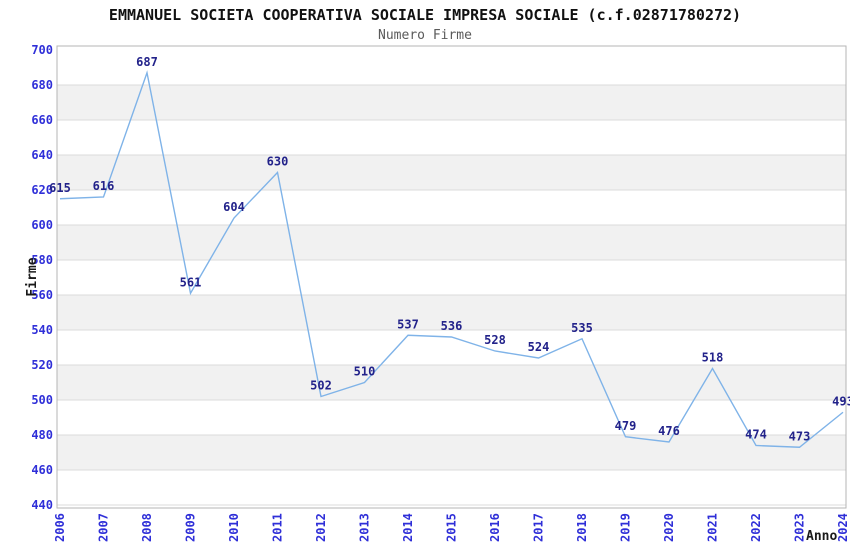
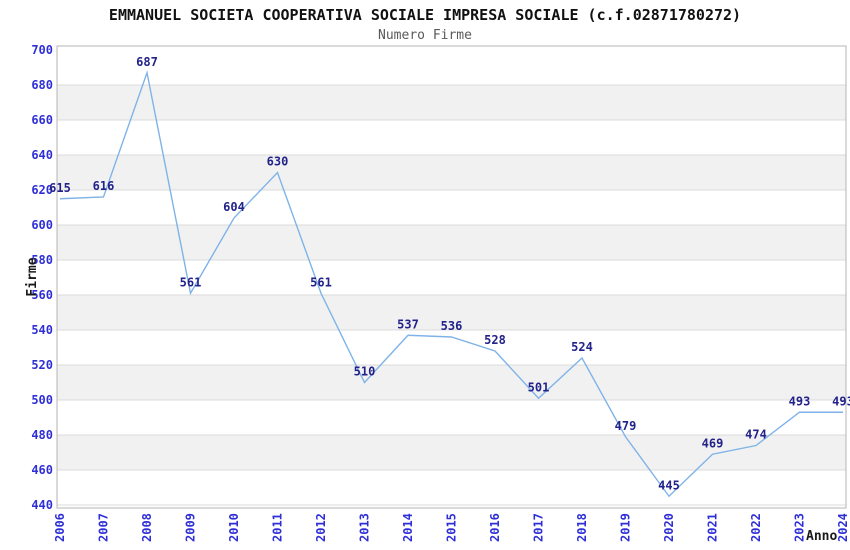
2012: 502 -> 561
2017: 524 -> 501
2018: 535 -> 524
2020: 476 -> 445
2021: 518 -> 469
2023: 473 -> 493
